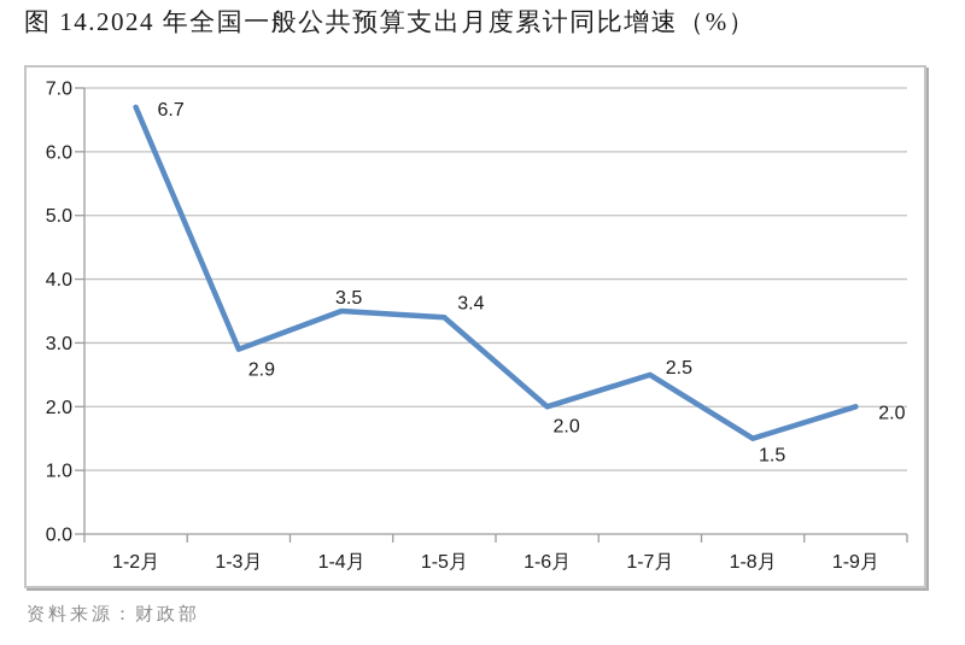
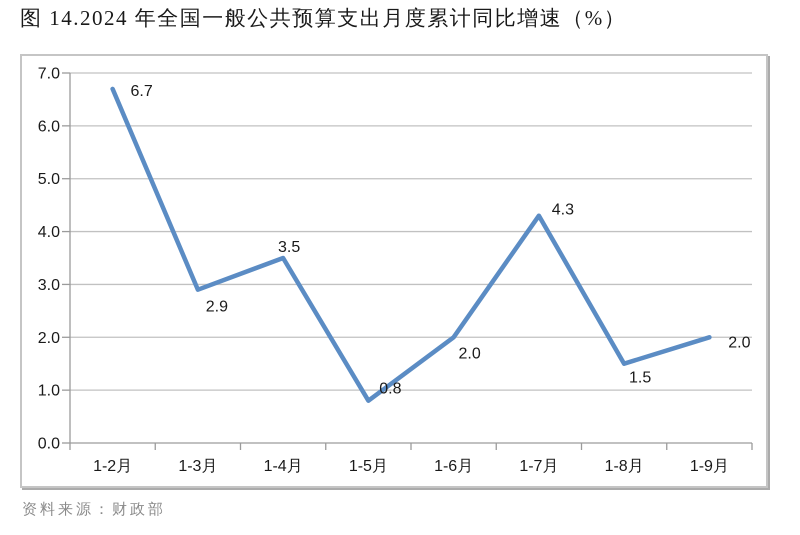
1-5月: 3.4 -> 0.8
1-7月: 2.5 -> 4.3
